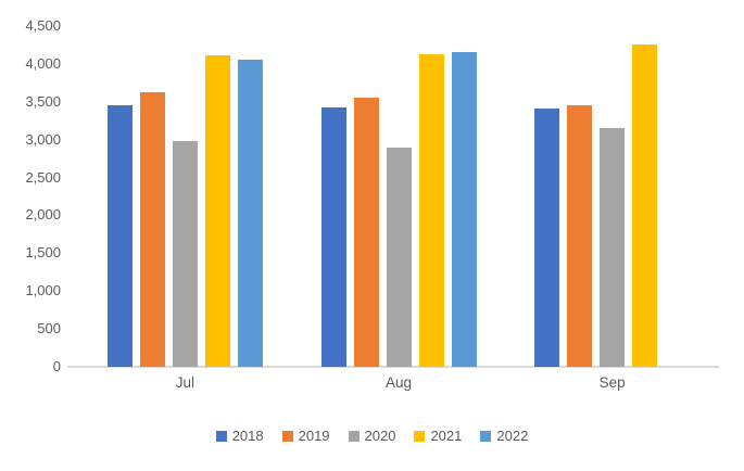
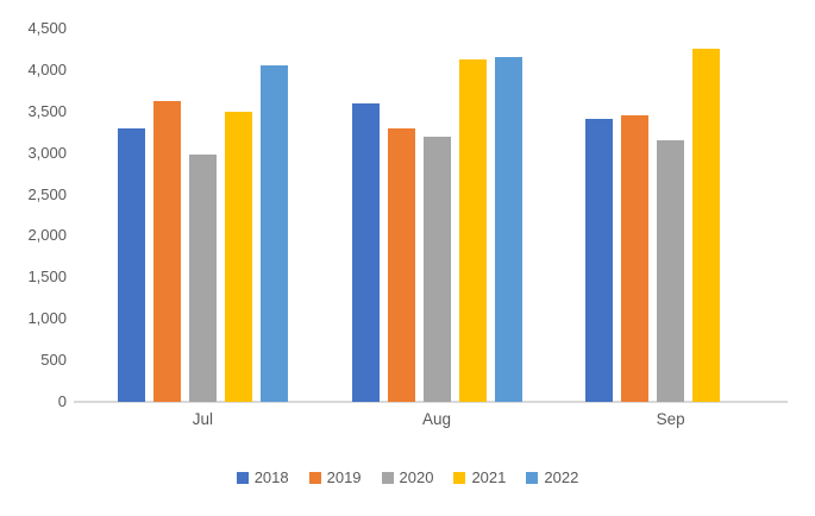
2018/Jul: 3400 -> 3300
2021/Jul: 4100 -> 3500
2018/Aug: 3400 -> 3600
2019/Aug: 3600 -> 3300
2020/Aug: 2900 -> 3200
